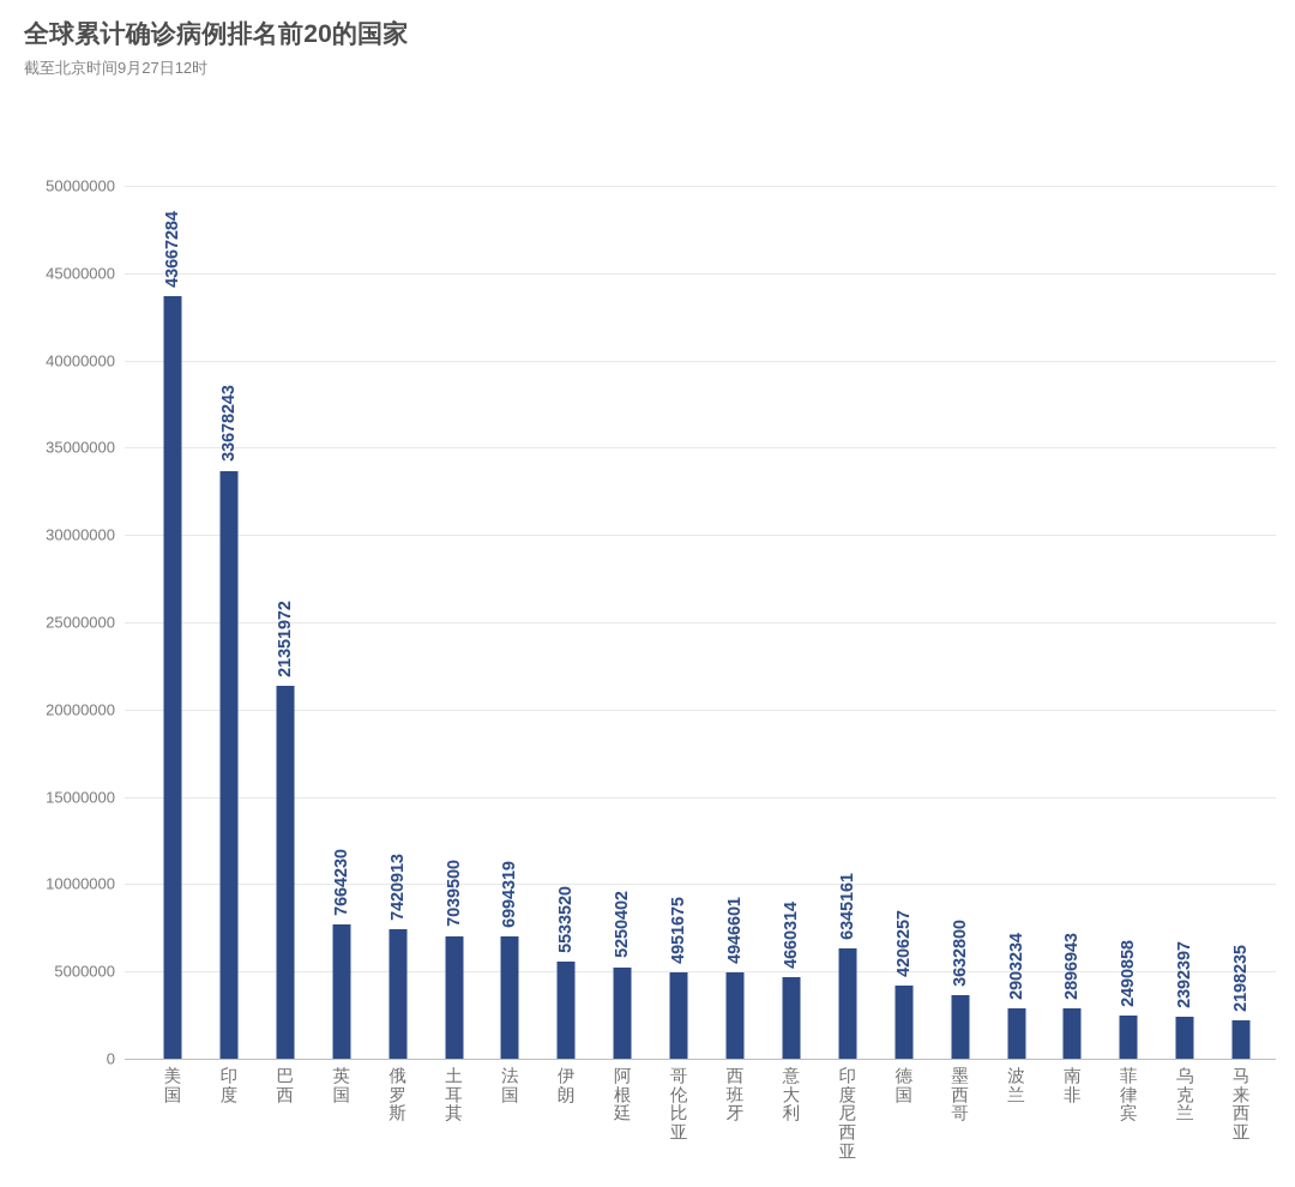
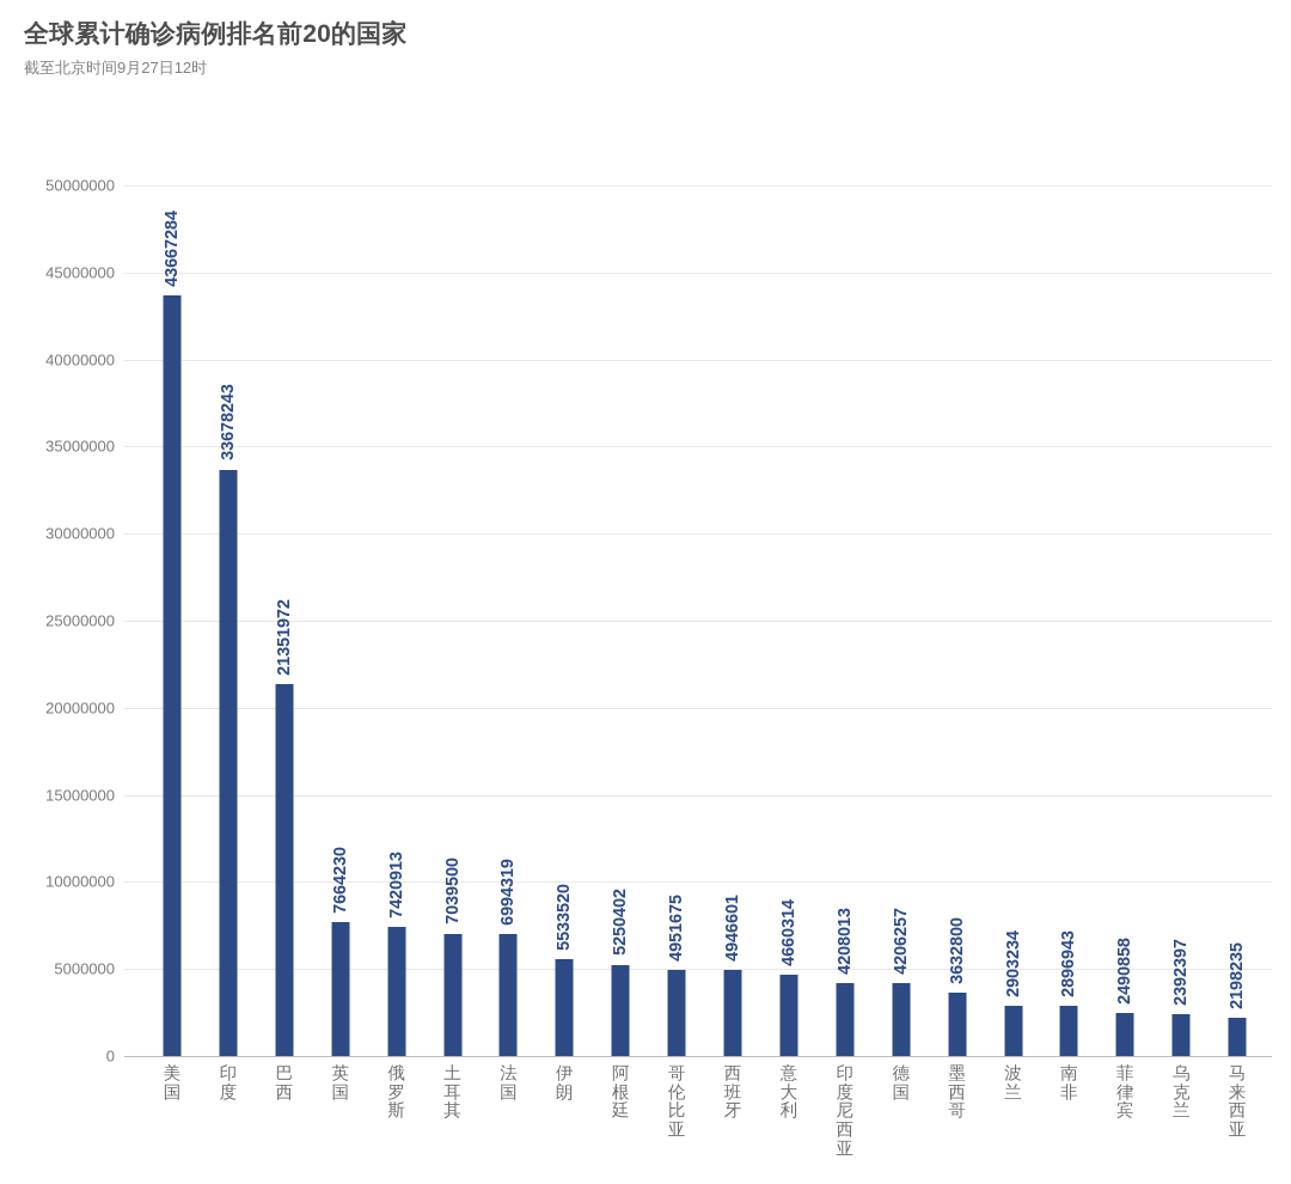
印度尼西亚: 6345161 -> 4208013
